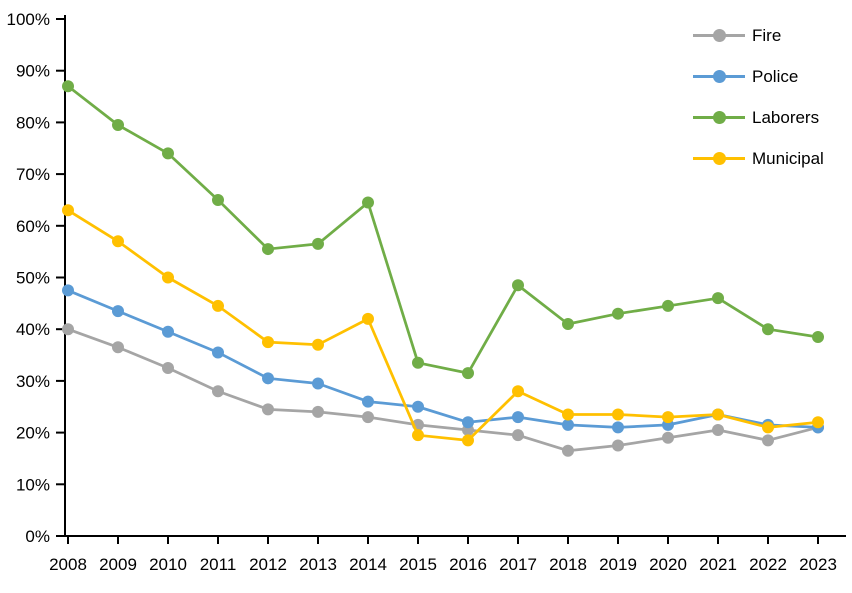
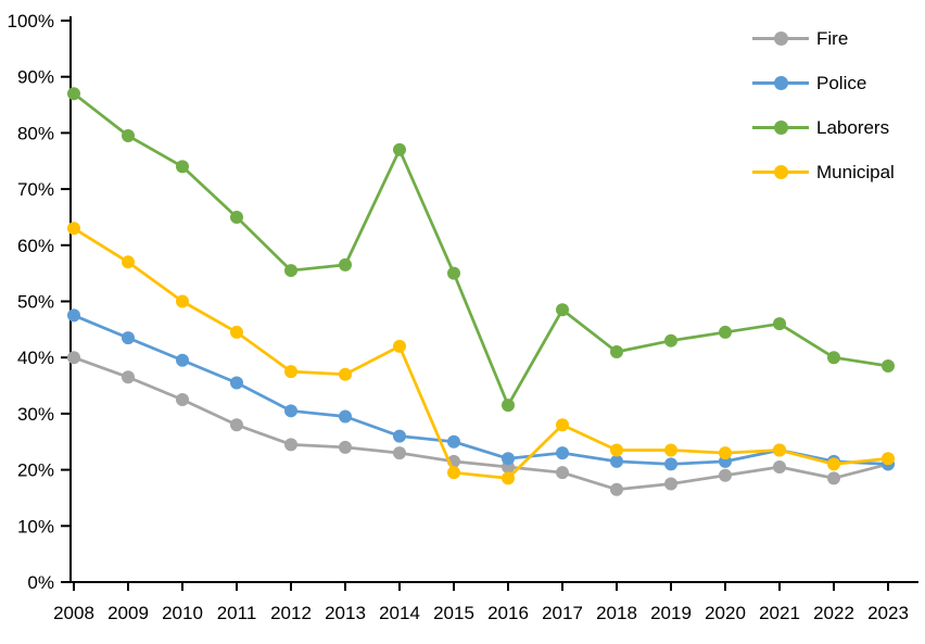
Laborers/2014: 64% -> 77%
Laborers/2015: 34% -> 55%
